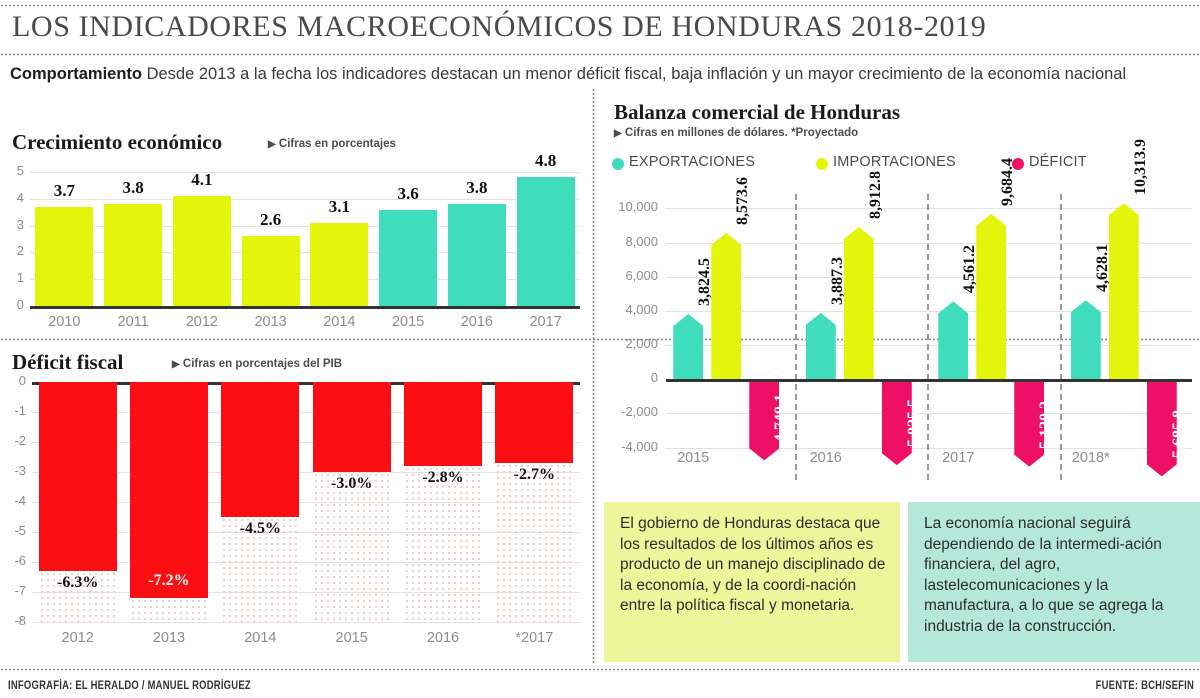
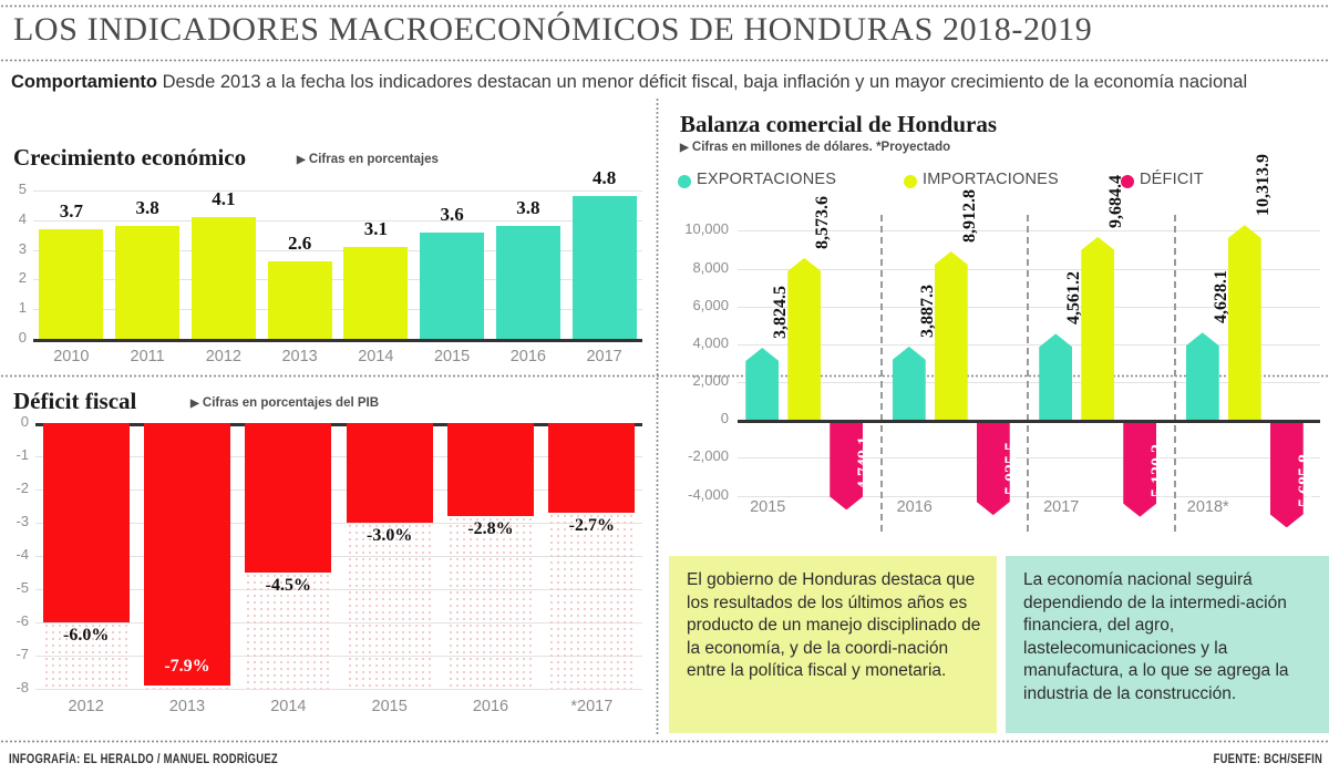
Déficit fiscal/2012: -6.3% -> -6.0%
Déficit fiscal/2013: -7.2% -> -7.9%
